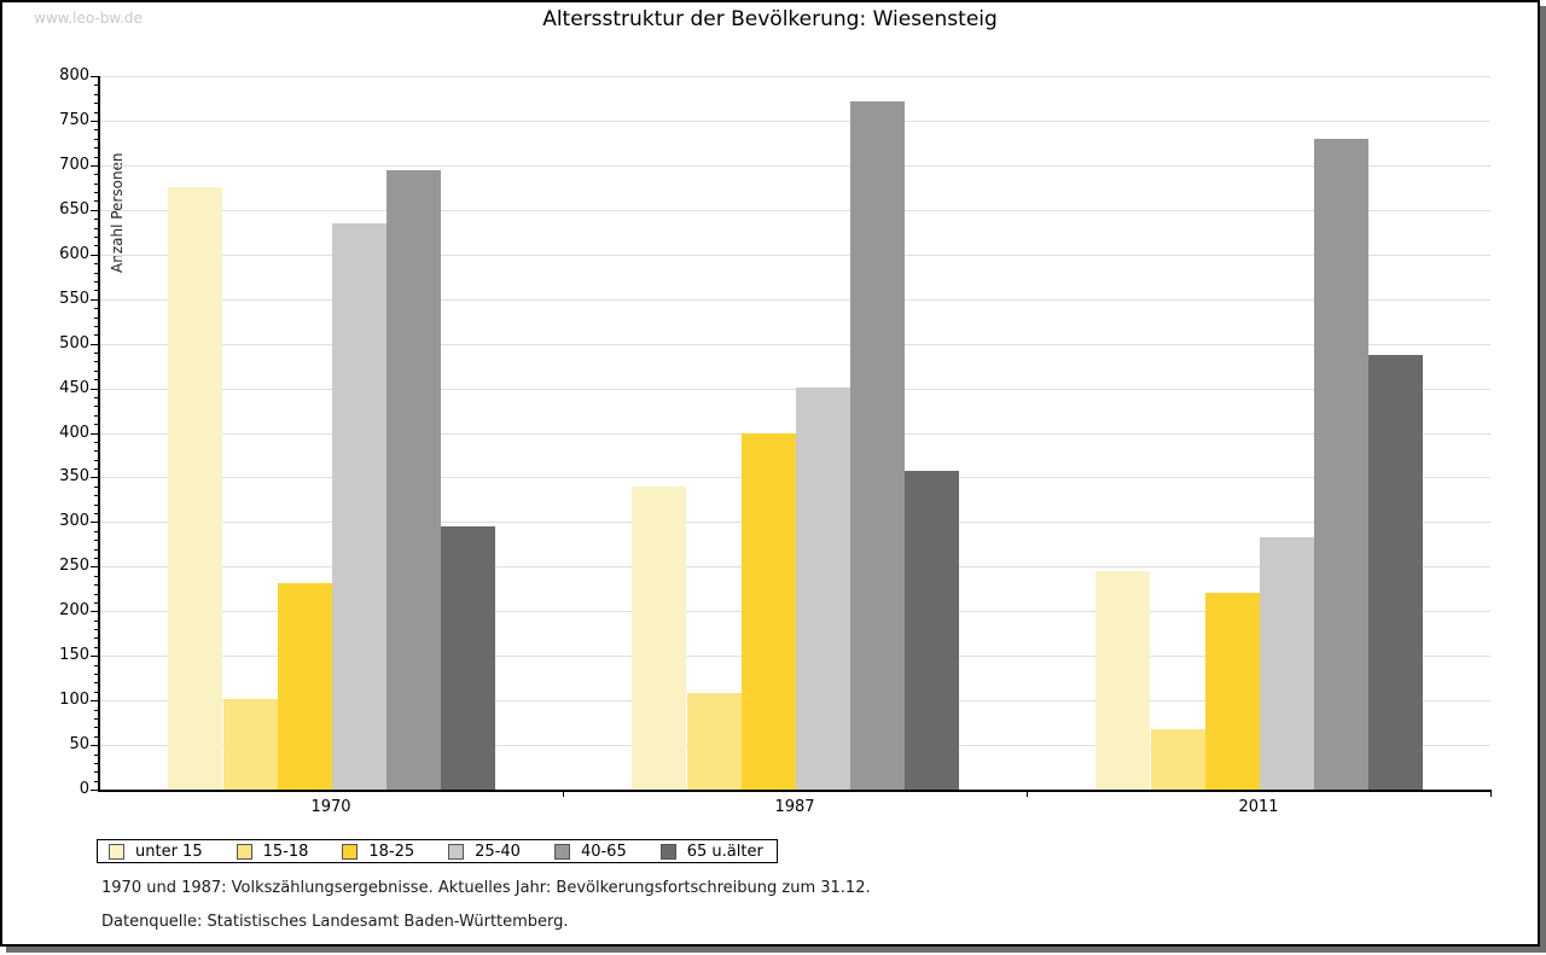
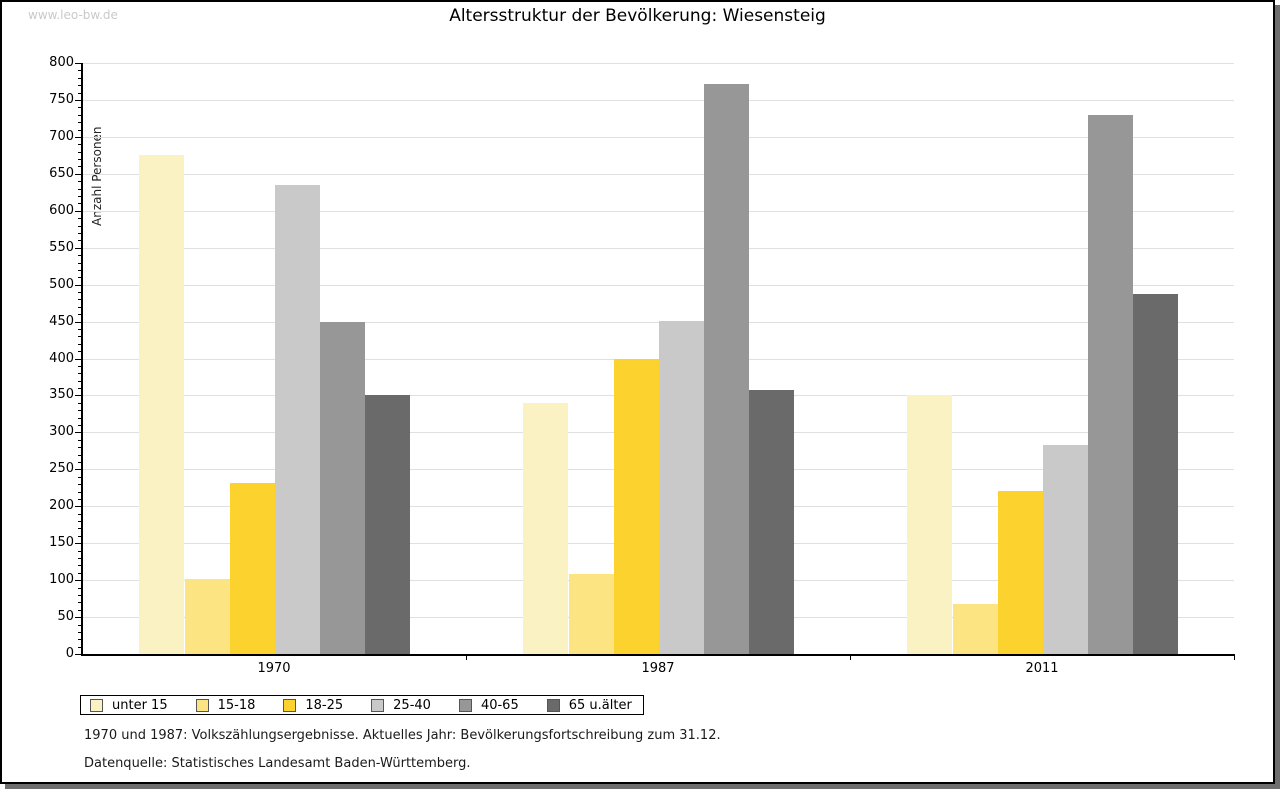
40-65/1970: 700 -> 450
65 u.älter/1970: 300 -> 350
unter 15/2011: 240 -> 350
